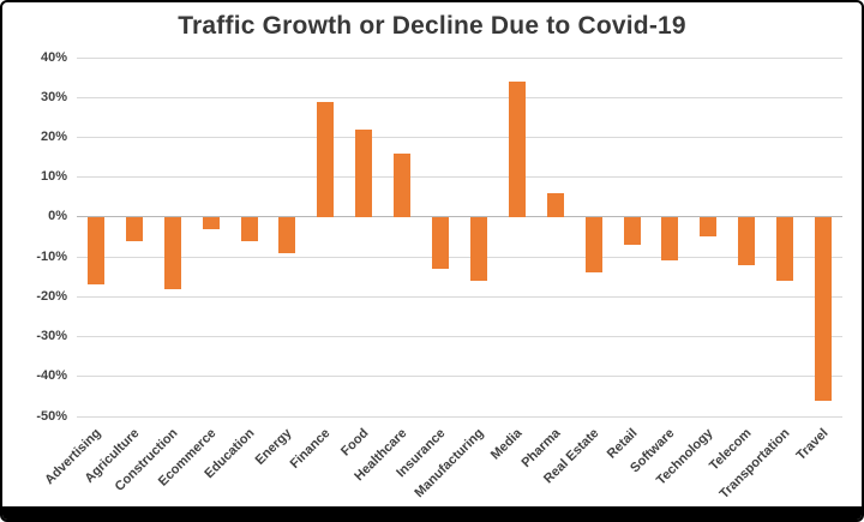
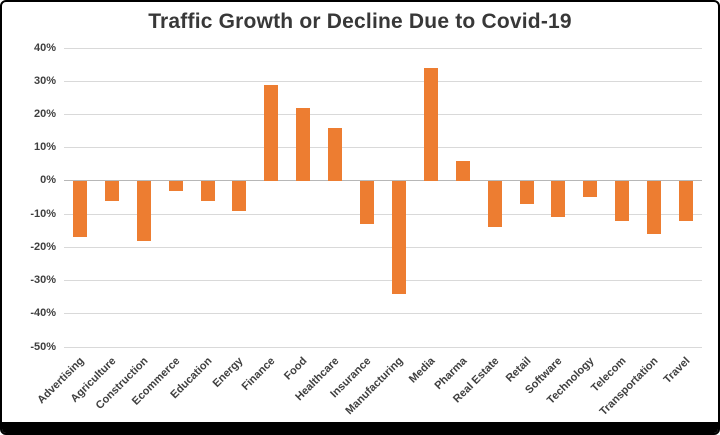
Manufacturing: -16% -> -34%
Travel: -46% -> -12%
